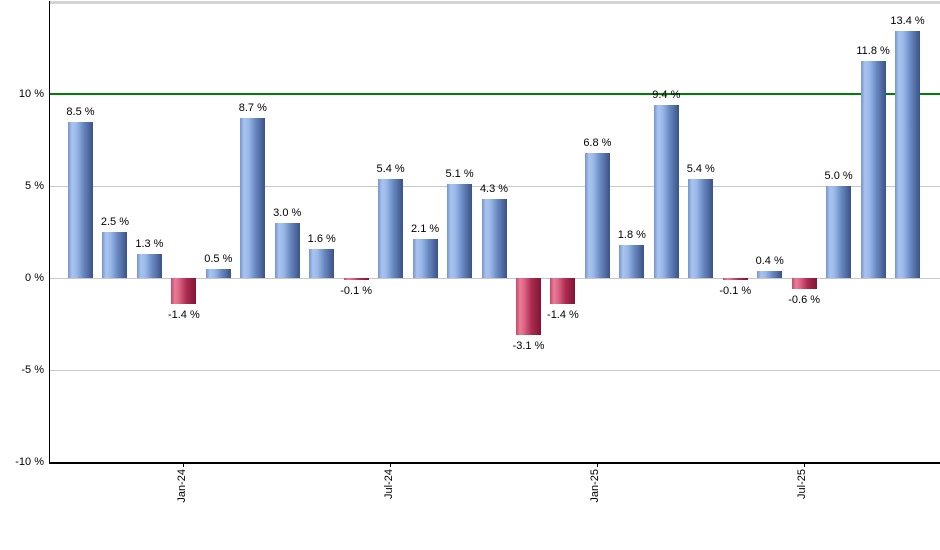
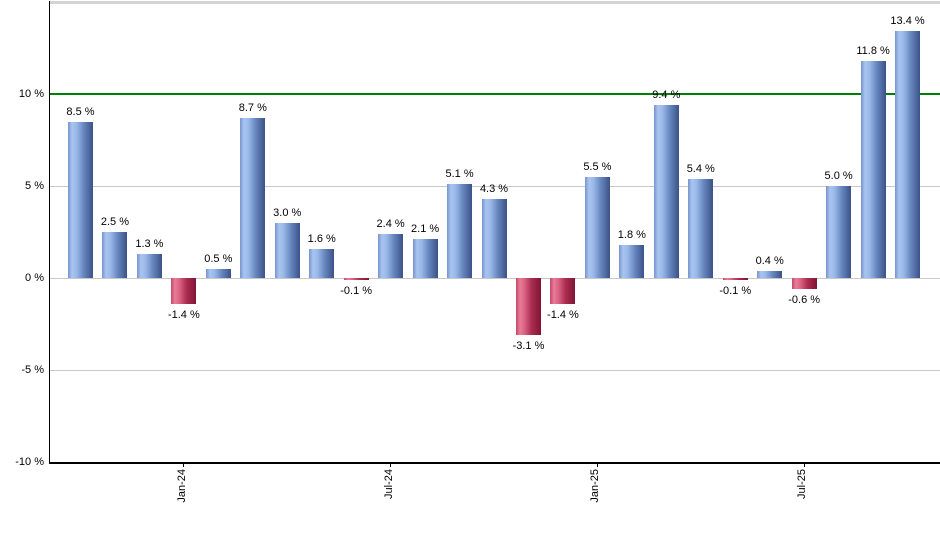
Jul-24: 5.4 -> 2.4
Jan-25: 6.8 -> 5.5
